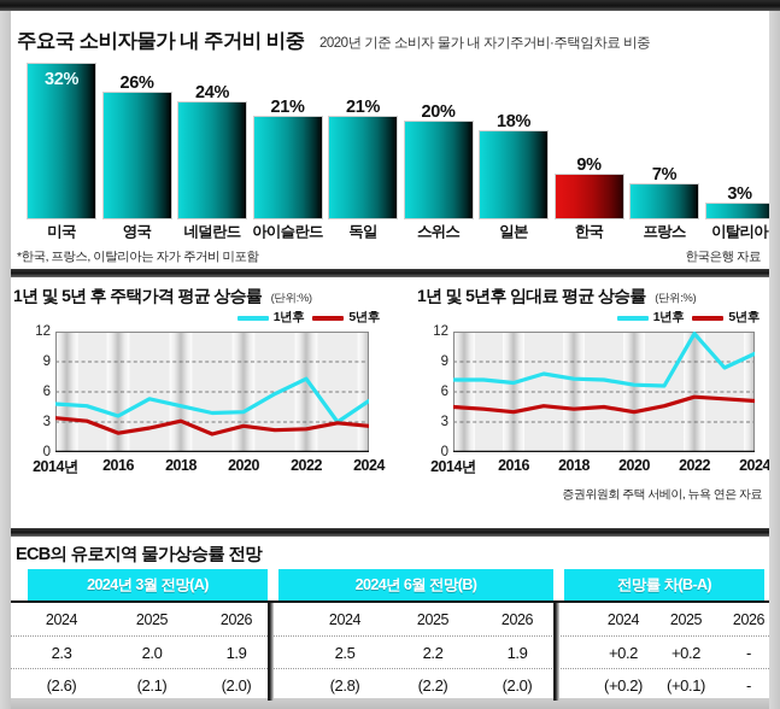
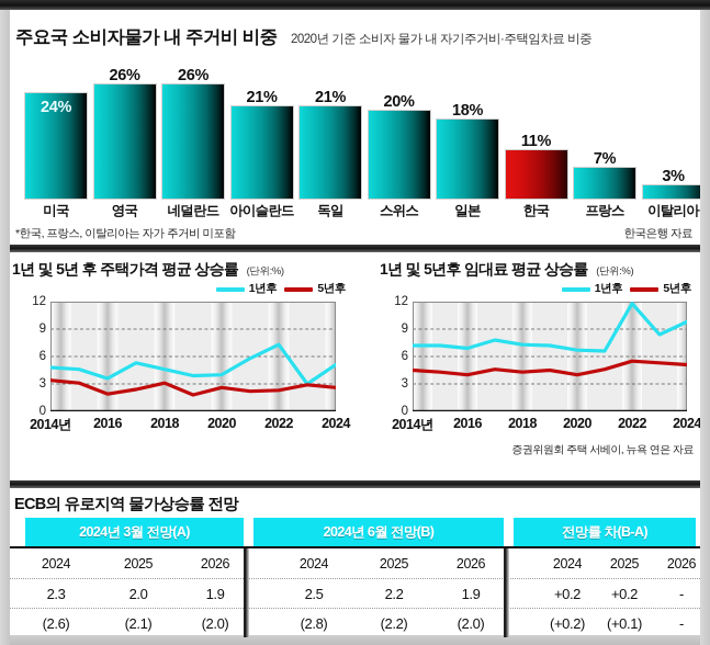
주요국 소비자물가 내 주거비 비중/미국: 32% -> 24%
주요국 소비자물가 내 주거비 비중/네덜란드: 24% -> 26%
주요국 소비자물가 내 주거비 비중/한국: 9% -> 11%
